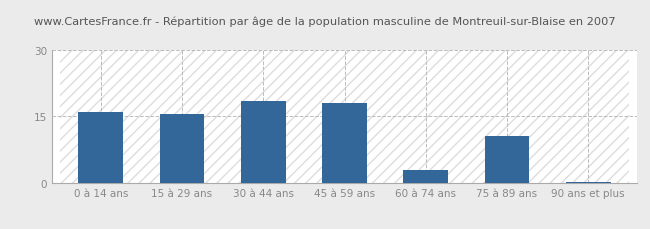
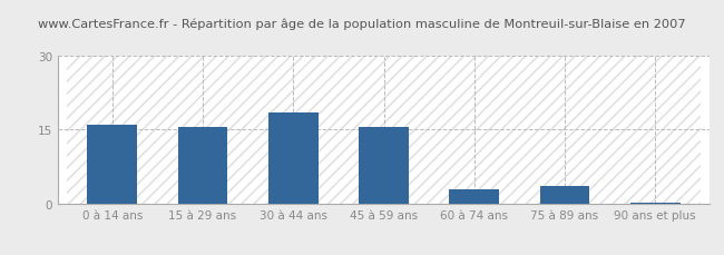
45 à 59 ans: 18.0 -> 15.5
75 à 89 ans: 10.5 -> 3.5
